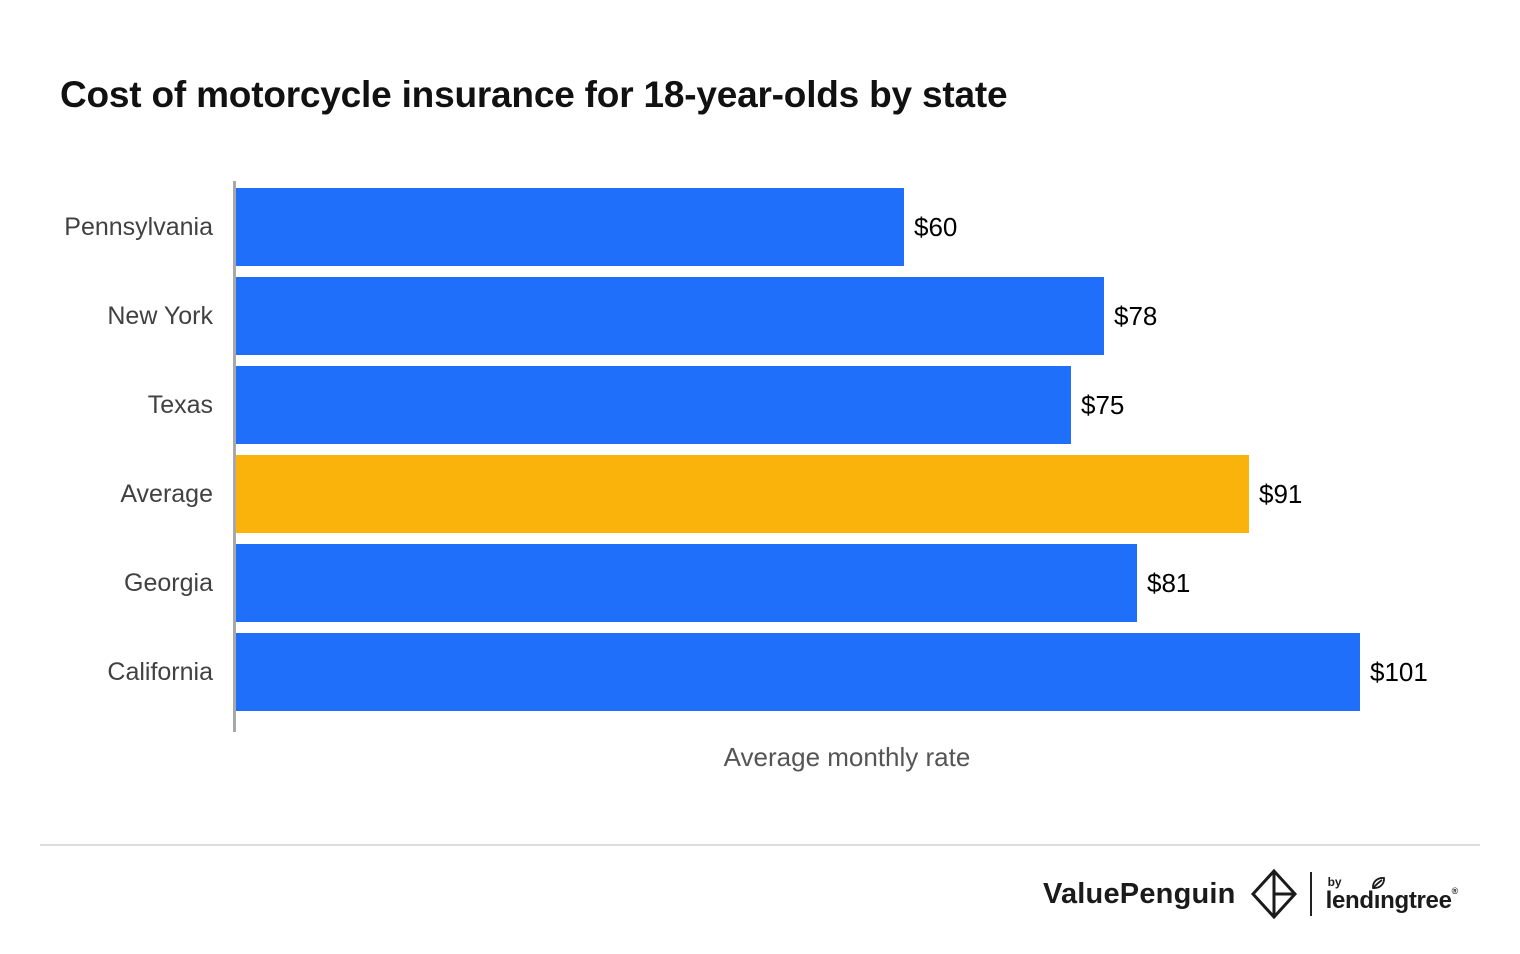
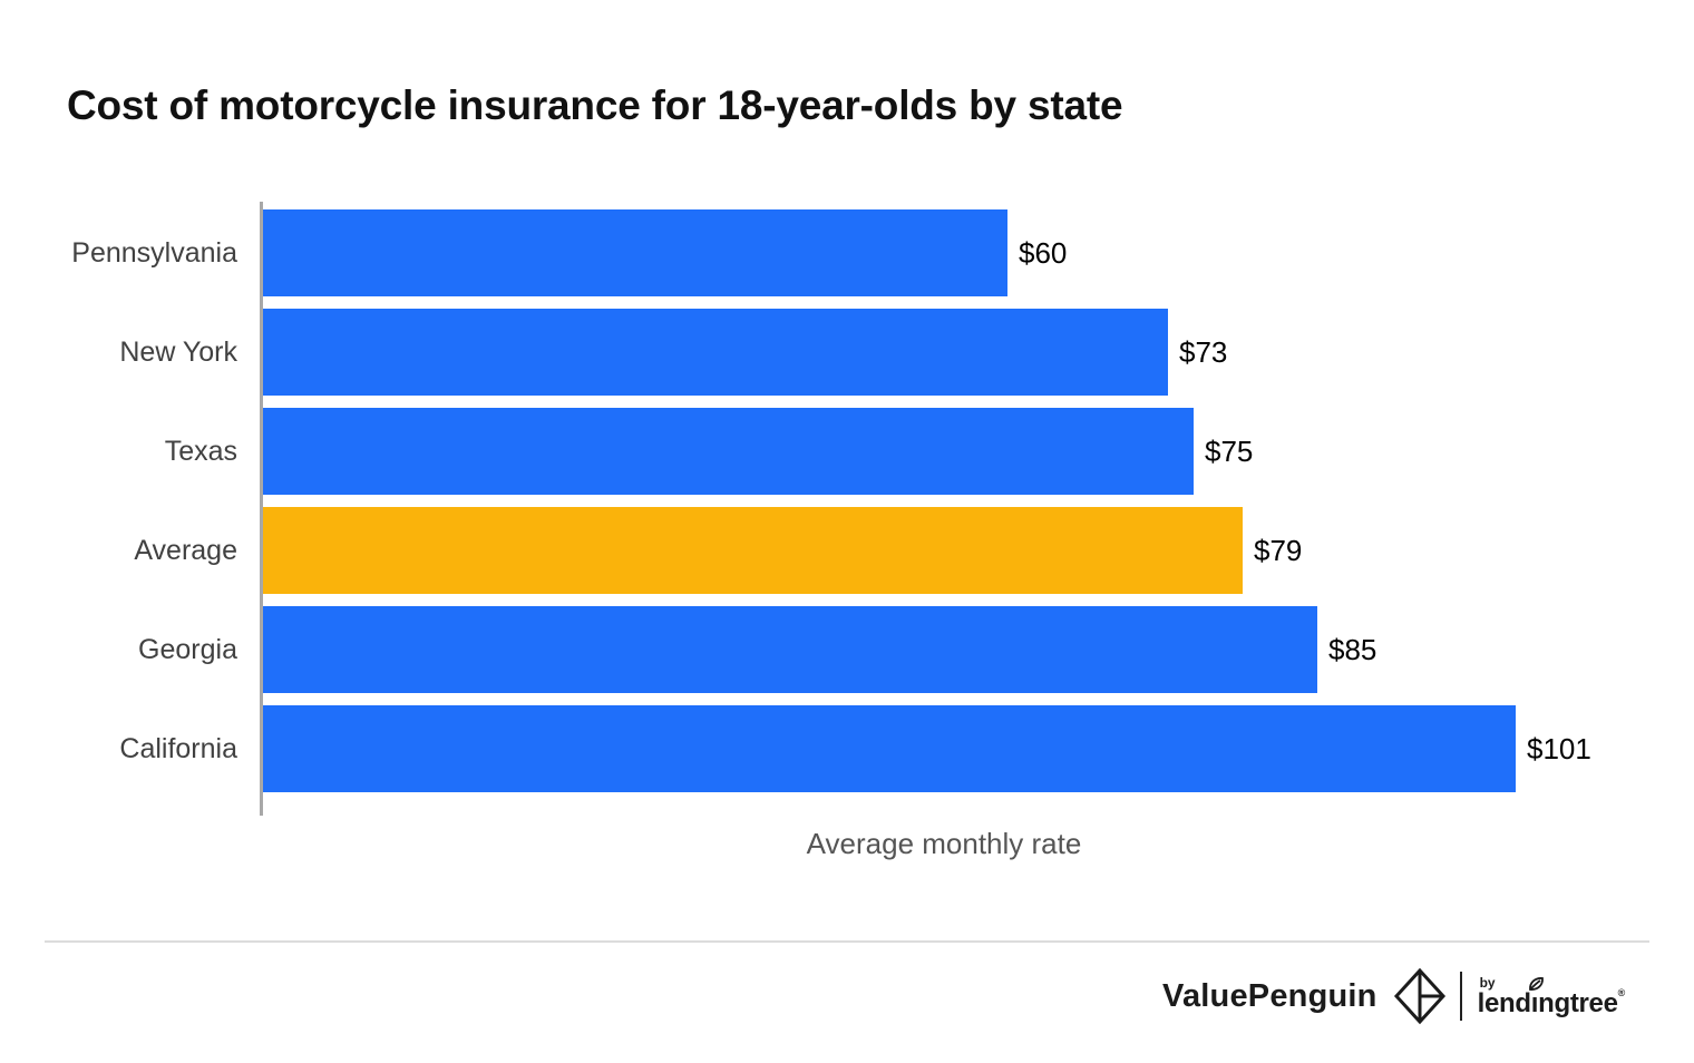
New York: $78 -> $73
Average: $91 -> $79
Georgia: $81 -> $85
